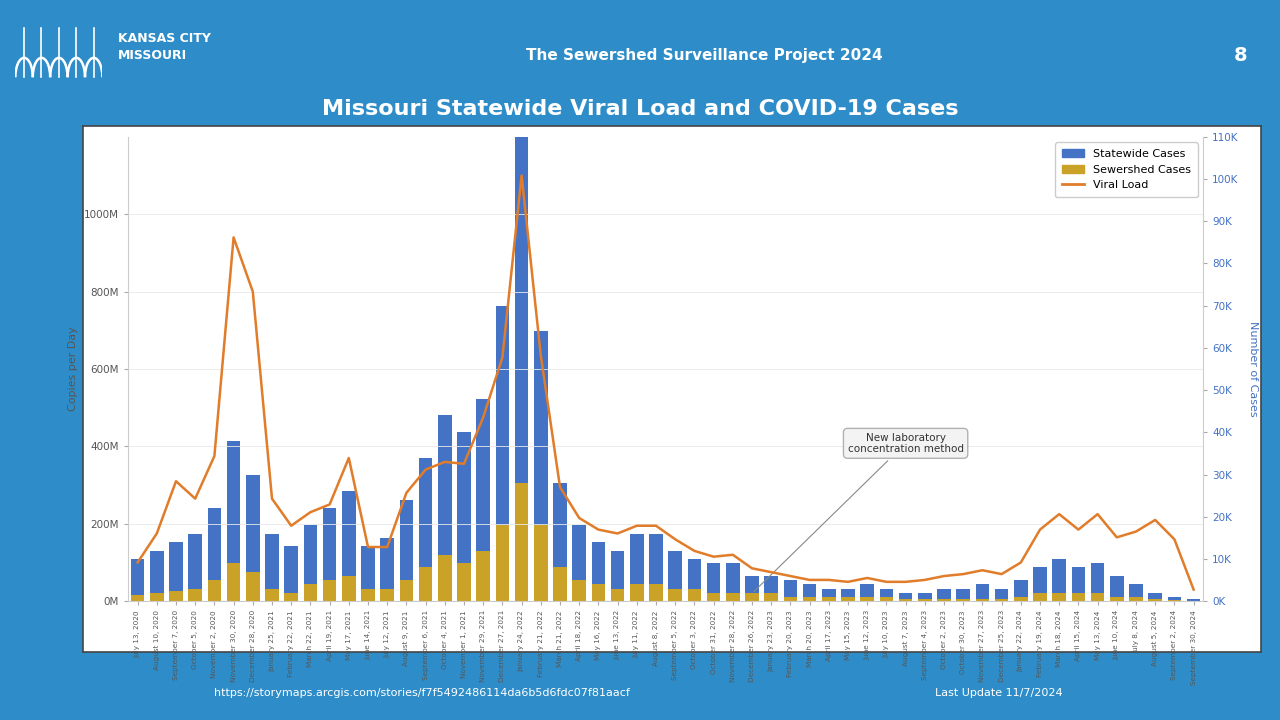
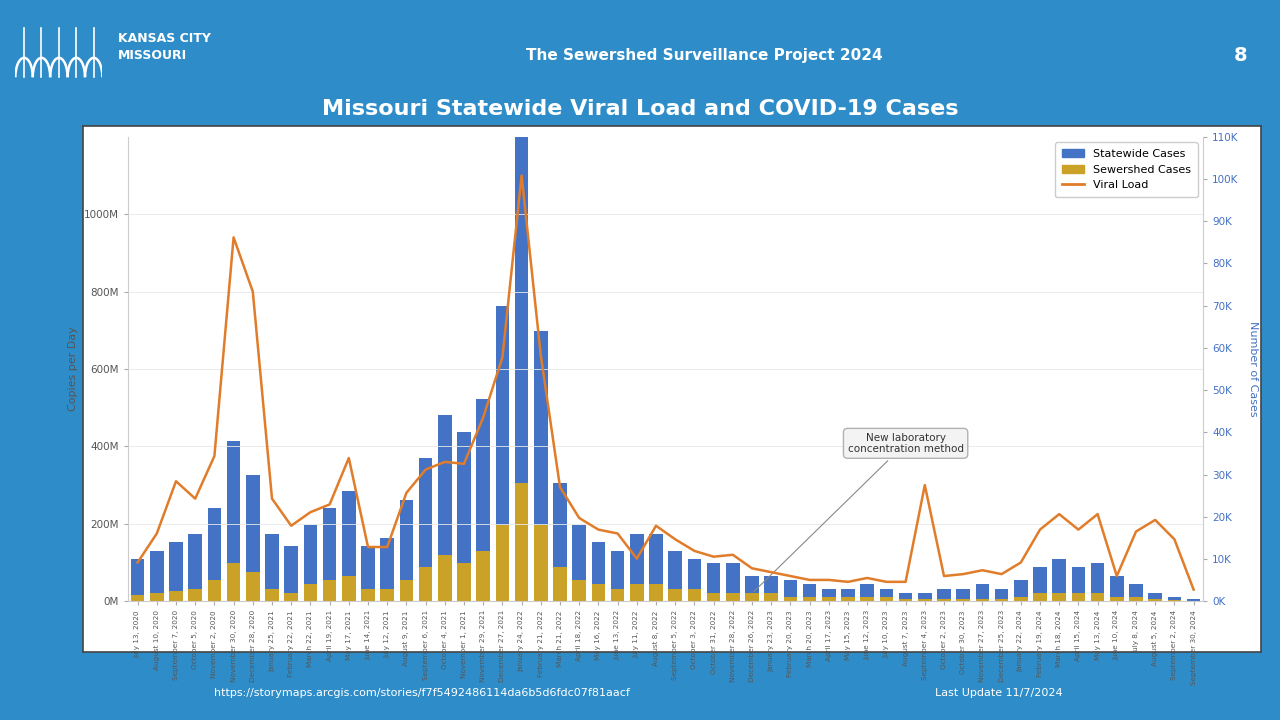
Viral Load/July 11, 2022: 195M -> 110M
Viral Load/September 4, 2023: 55M -> 300M
Viral Load/June 10, 2024: 165M -> 65M
